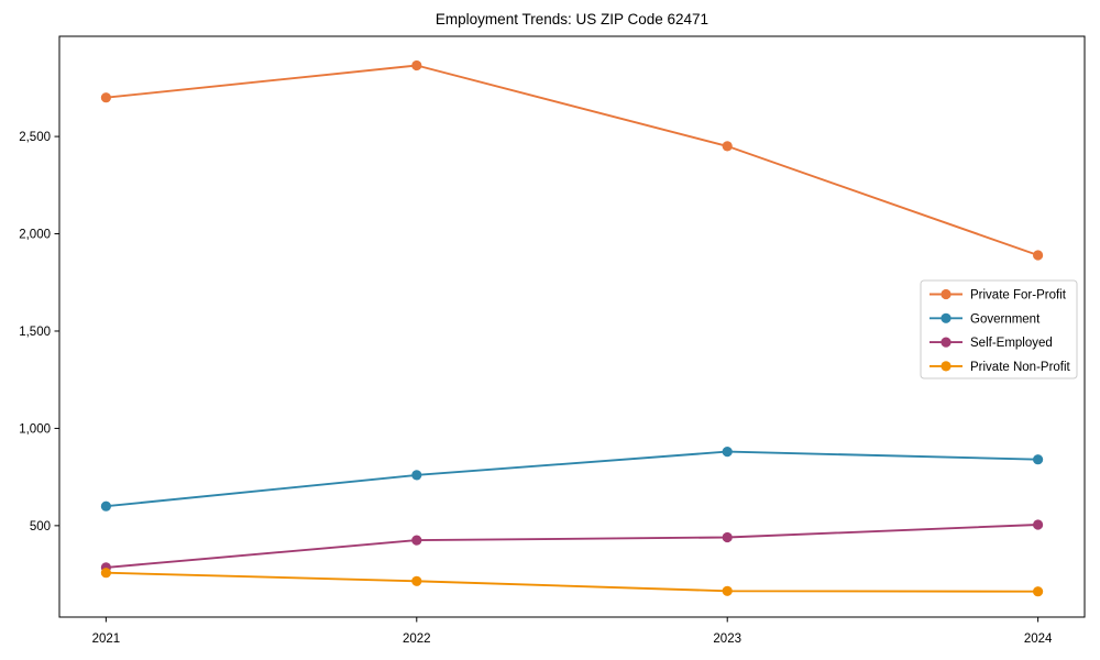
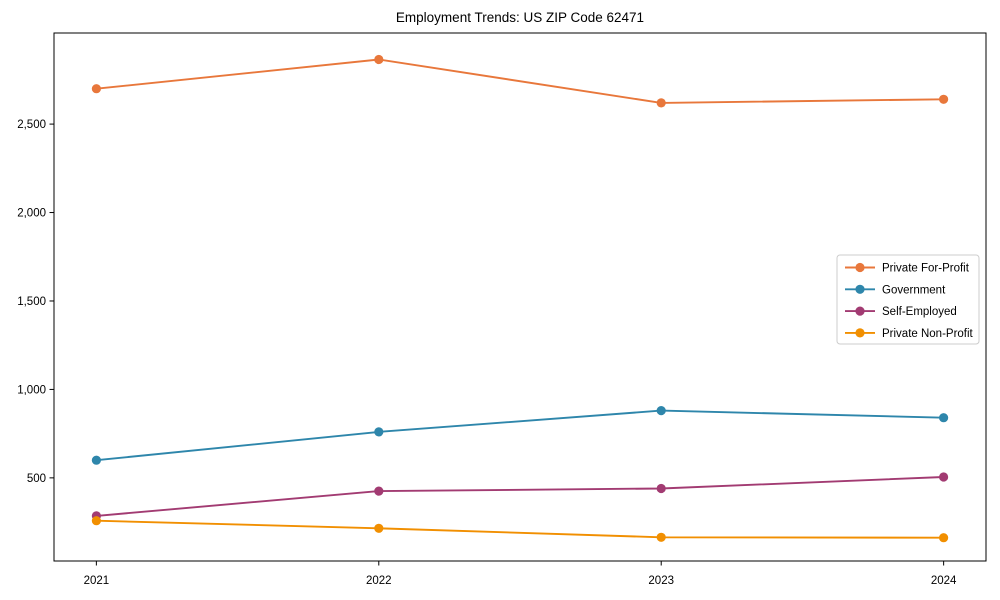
Private For-Profit/2023: 2450 -> 2620
Private For-Profit/2024: 1890 -> 2640
